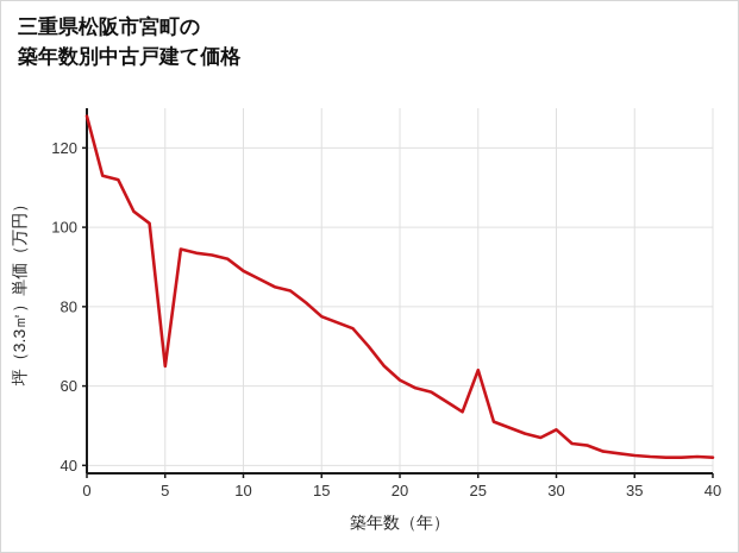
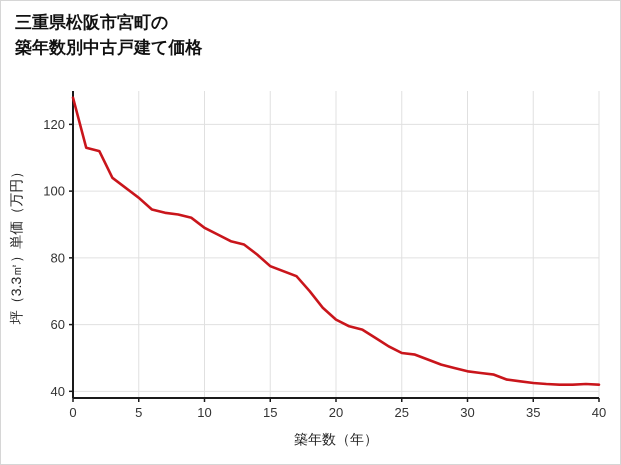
5: 65 -> 98
25: 64 -> 52
30: 49 -> 46
